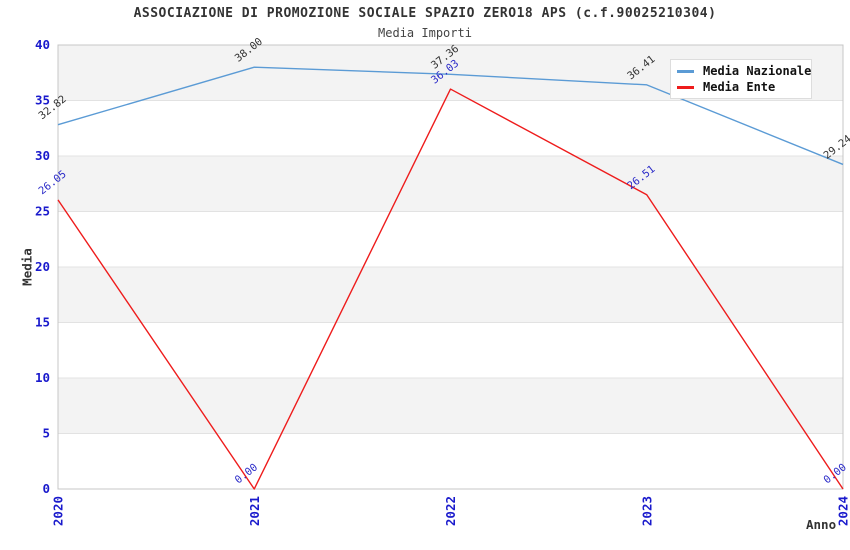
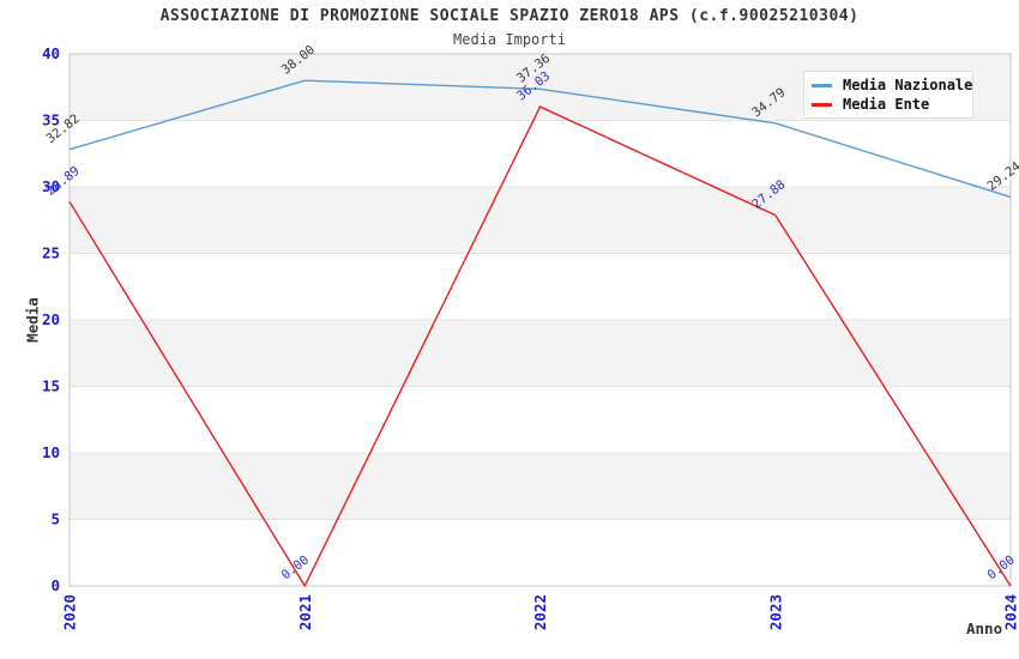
Media Ente/2020: 26.05 -> 28.89
Media Nazionale/2023: 36.41 -> 34.79
Media Ente/2023: 26.51 -> 27.88
